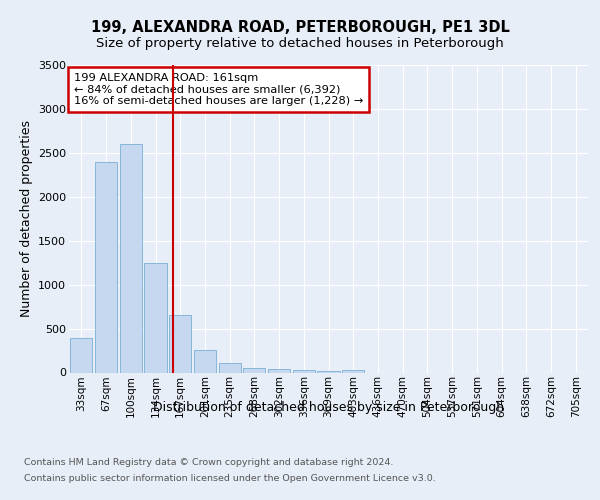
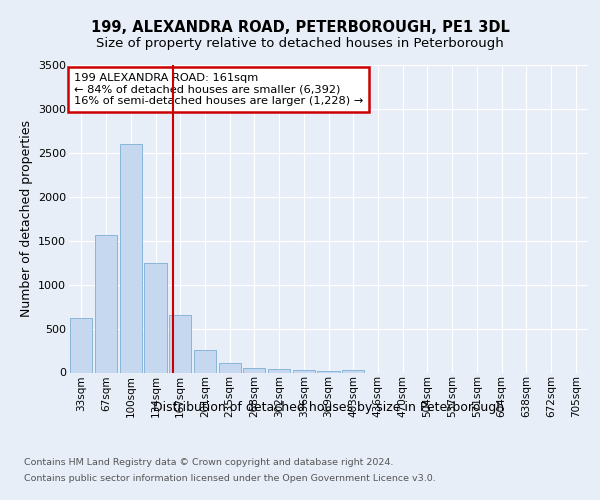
33sqm: 390 -> 620
67sqm: 2400 -> 1560
